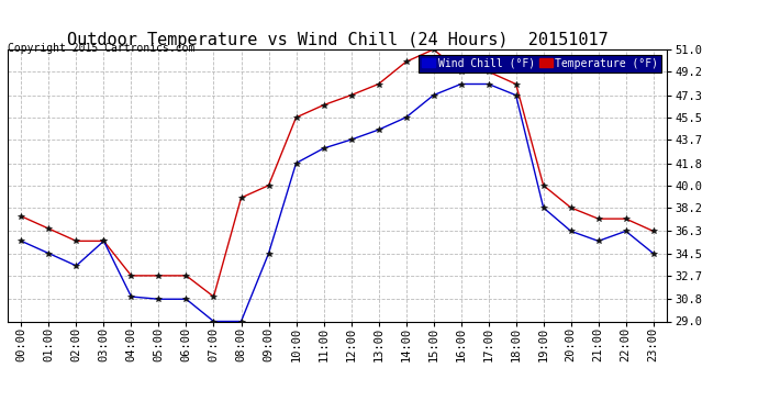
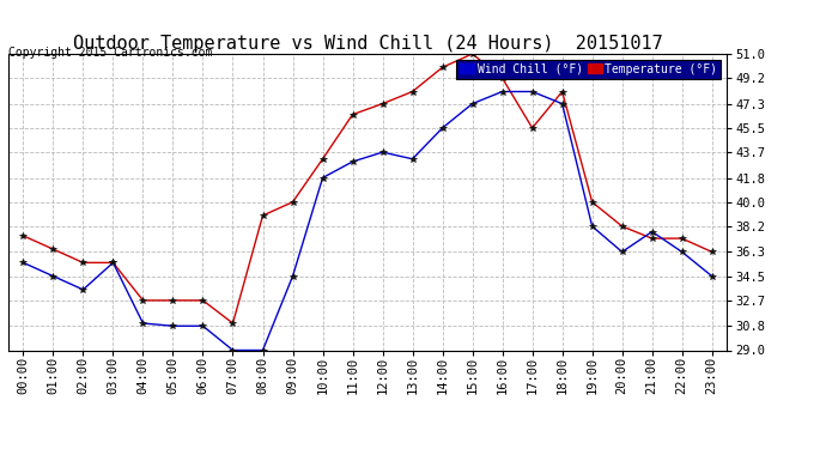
Temperature (°F)/10:00: 45.5 -> 43.2
Wind Chill (°F)/13:00: 44.5 -> 43.2
Temperature (°F)/17:00: 49.2 -> 45.5
Wind Chill (°F)/21:00: 35.5 -> 37.8
